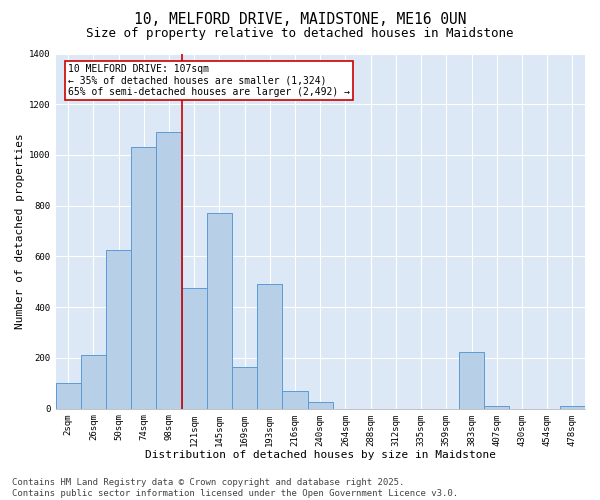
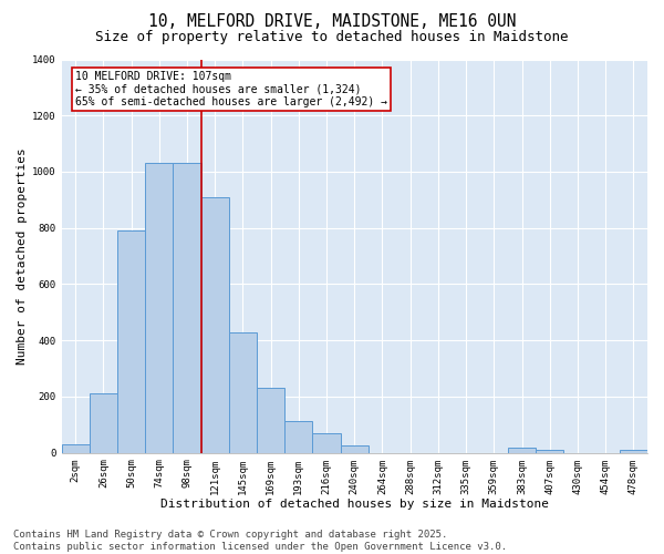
2sqm: 100 -> 30
50sqm: 625 -> 790
98sqm: 1090 -> 1030
121sqm: 475 -> 910
145sqm: 770 -> 430
169sqm: 165 -> 230
193sqm: 490 -> 115
383sqm: 225 -> 20
